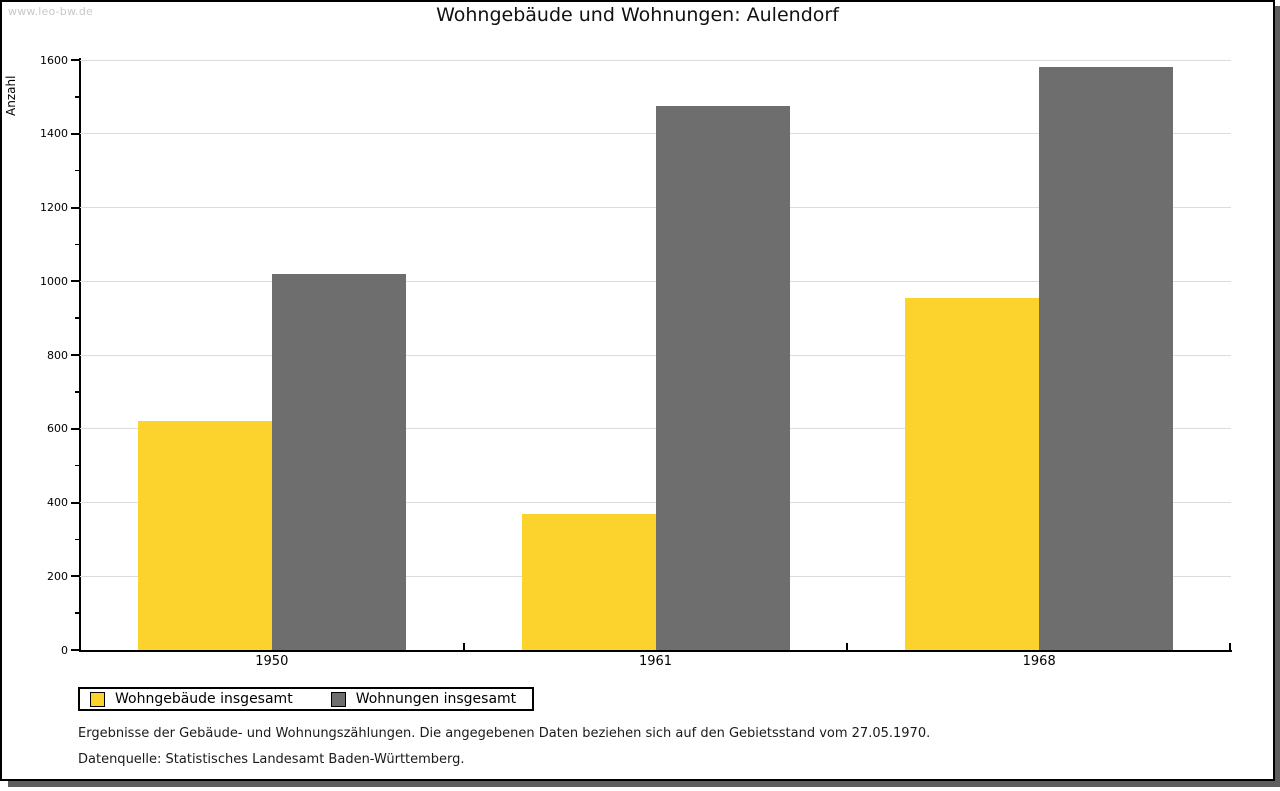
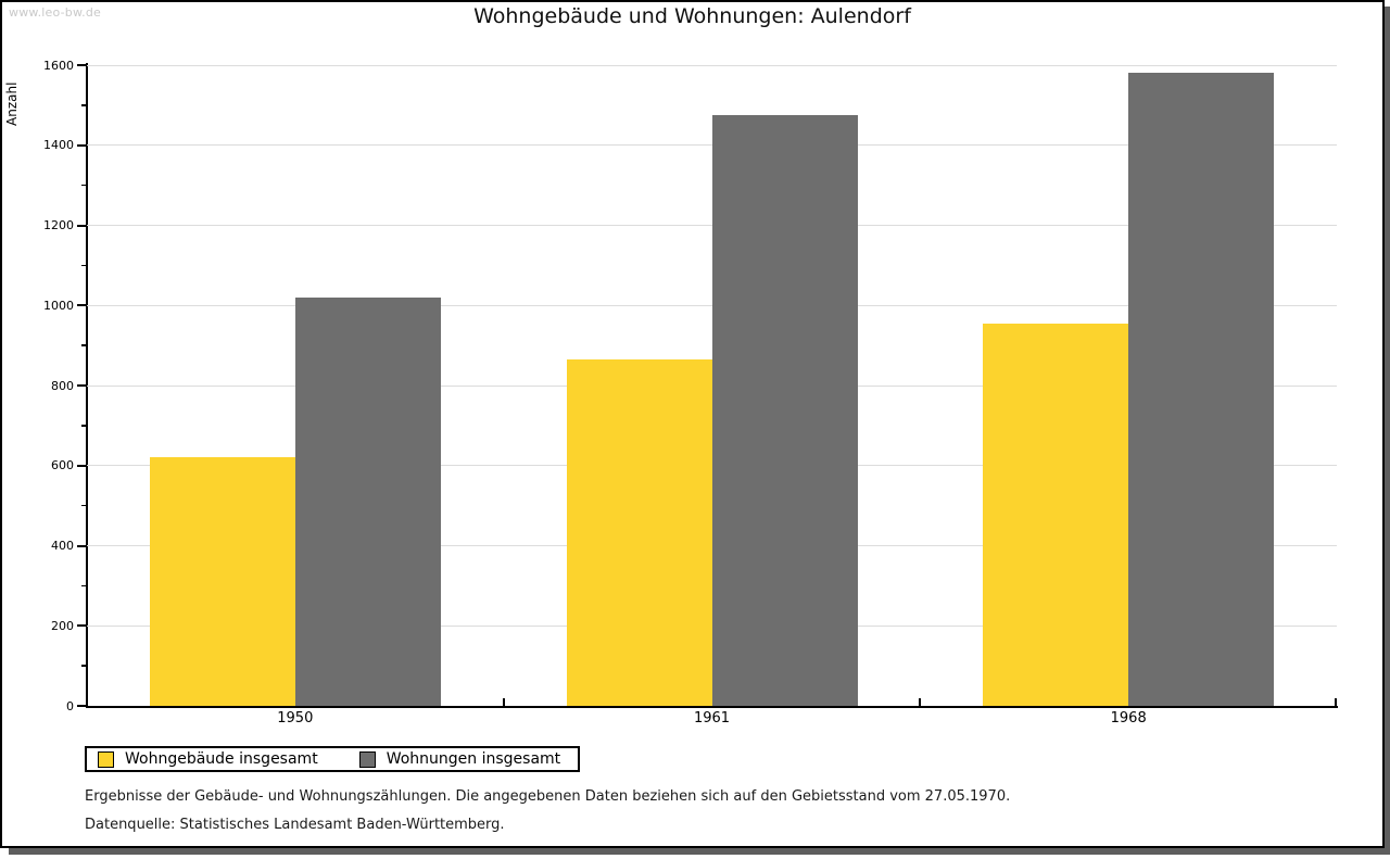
Wohngebäude insgesamt/1961: 370 -> 860
